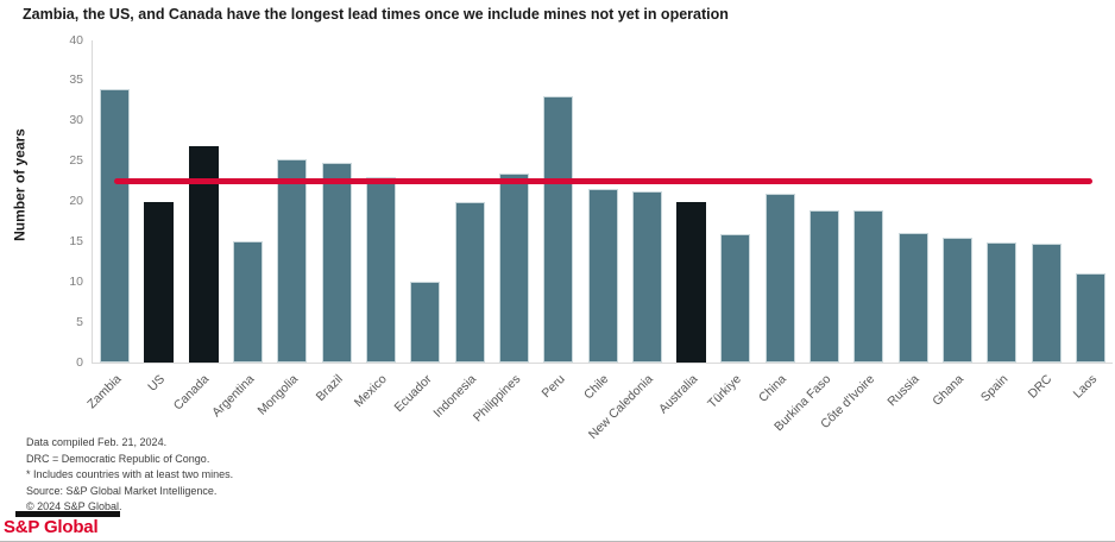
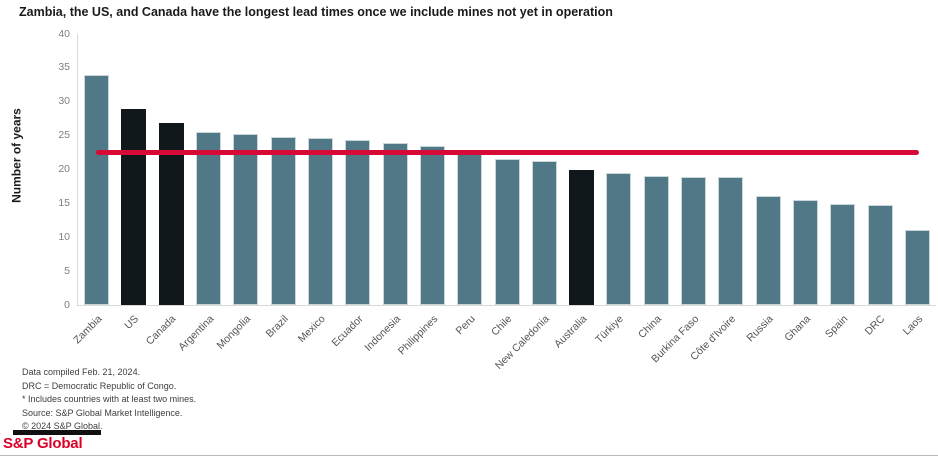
US: 20 -> 29
Argentina: 15 -> 26
Mexico: 23 -> 25
Ecuador: 10 -> 24
Indonesia: 20 -> 24
Peru: 33 -> 22
Türkiye: 16 -> 20
China: 21 -> 19
